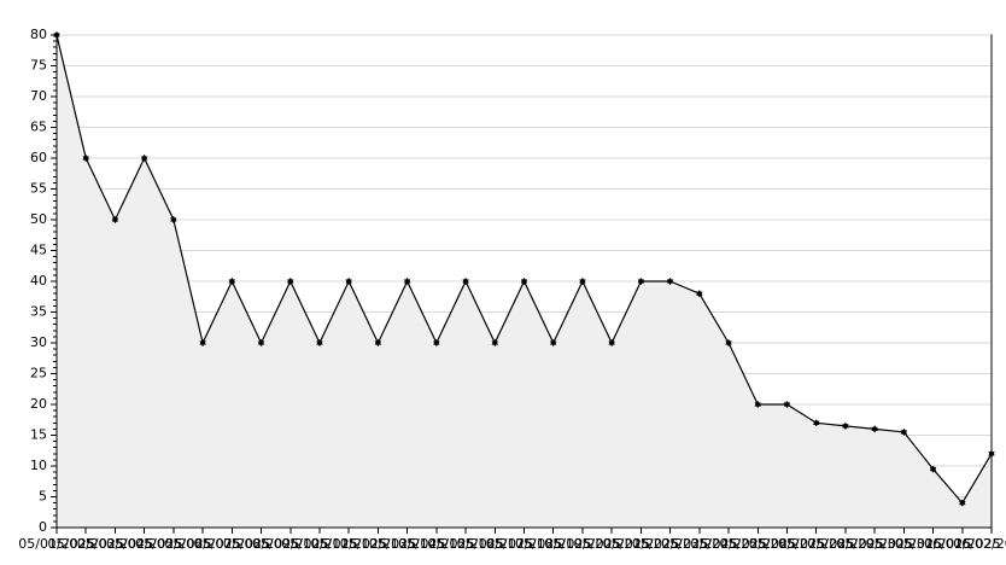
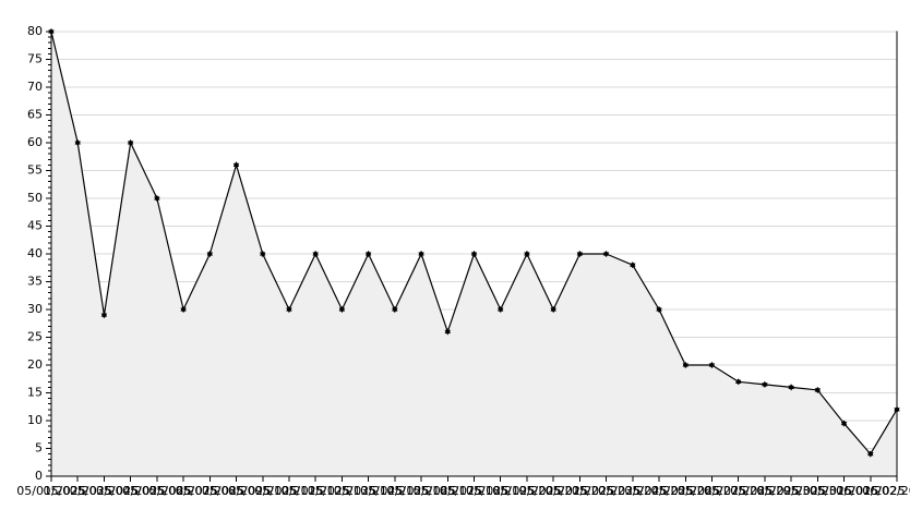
05/03/2025: 50 -> 29
05/08/2025: 30 -> 56
05/16/2025: 30 -> 26
